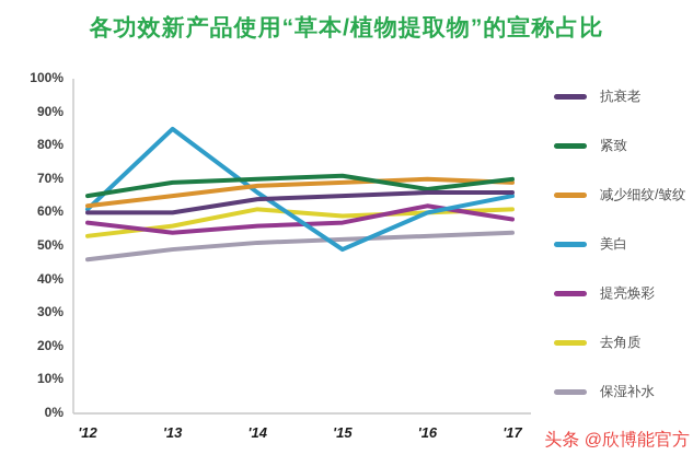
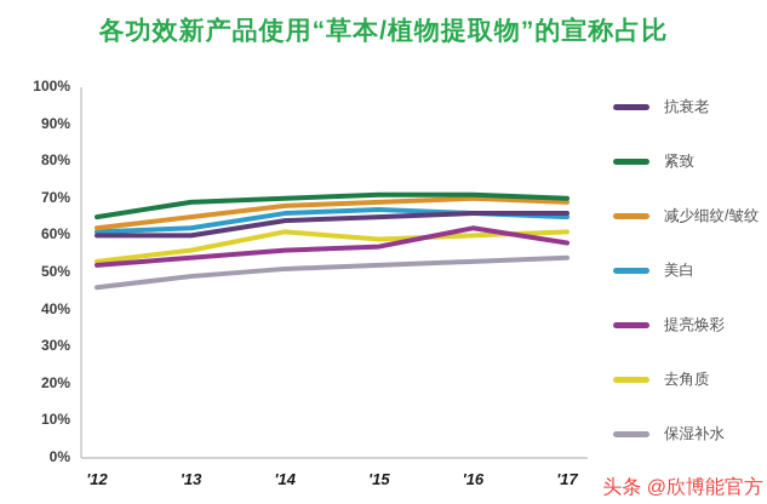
提亮焕彩/'12: 57% -> 52%
美白/'13: 85% -> 62%
美白/'15: 49% -> 67%
紧致/'16: 67% -> 71%
美白/'16: 60% -> 66%
